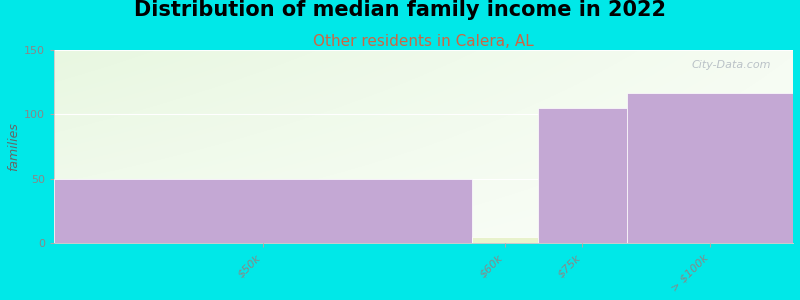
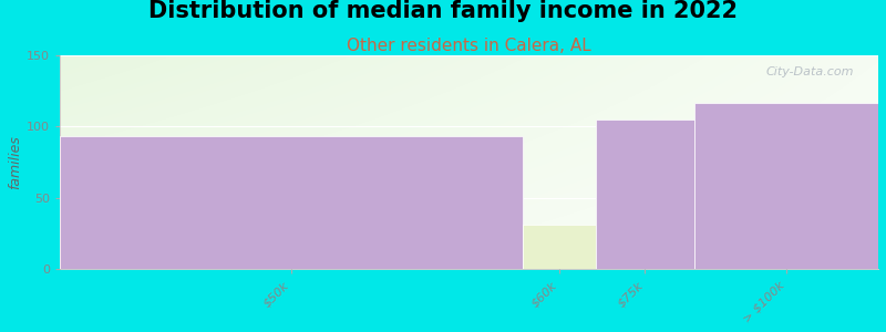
$50k: 50 -> 93
$60k: 5 -> 31
